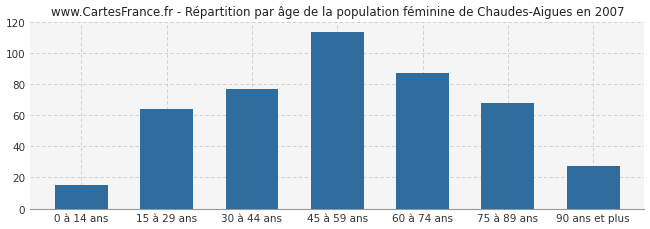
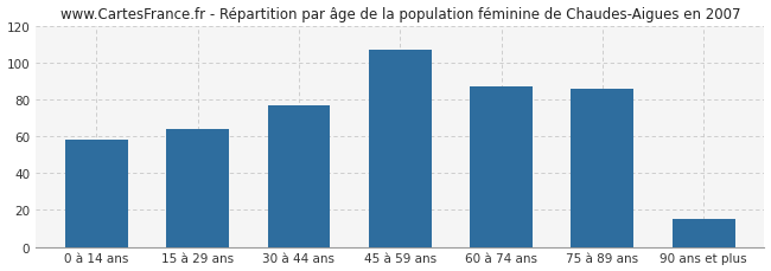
0 à 14 ans: 15 -> 58
45 à 59 ans: 113 -> 107
75 à 89 ans: 68 -> 86
90 ans et plus: 27 -> 15
